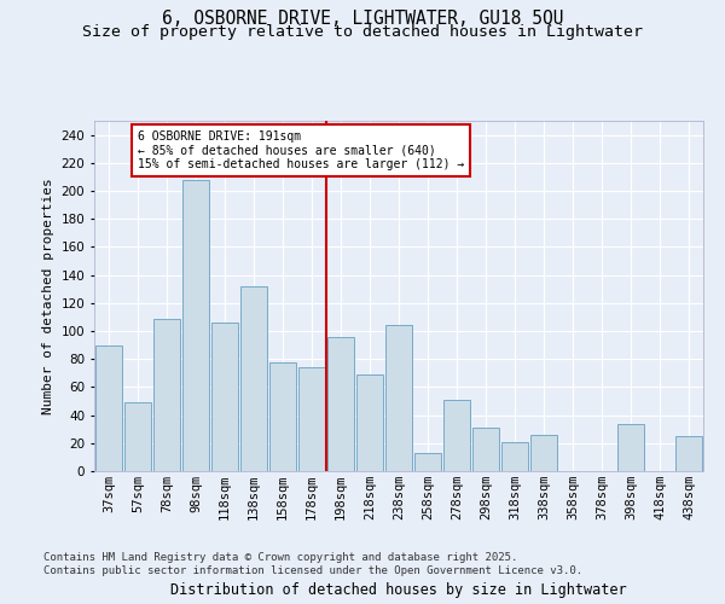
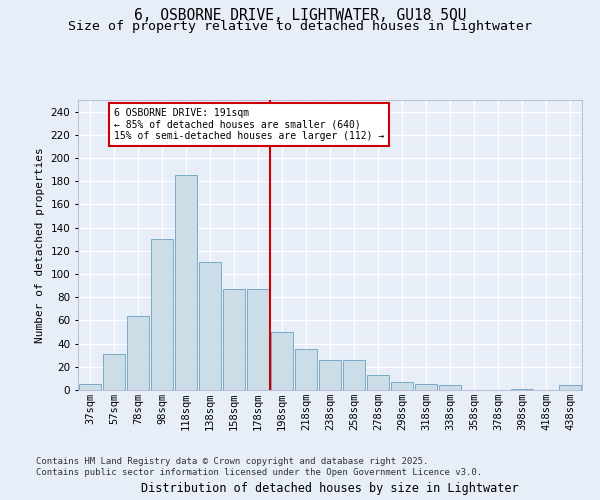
37sqm: 90 -> 5
57sqm: 49 -> 31
78sqm: 109 -> 64
98sqm: 208 -> 130
118sqm: 106 -> 185
138sqm: 132 -> 110
158sqm: 78 -> 87
178sqm: 74 -> 87
198sqm: 96 -> 50
218sqm: 69 -> 35
238sqm: 104 -> 26
258sqm: 13 -> 26
278sqm: 51 -> 13
298sqm: 31 -> 7
318sqm: 21 -> 5
338sqm: 26 -> 4
398sqm: 34 -> 1
438sqm: 25 -> 4
